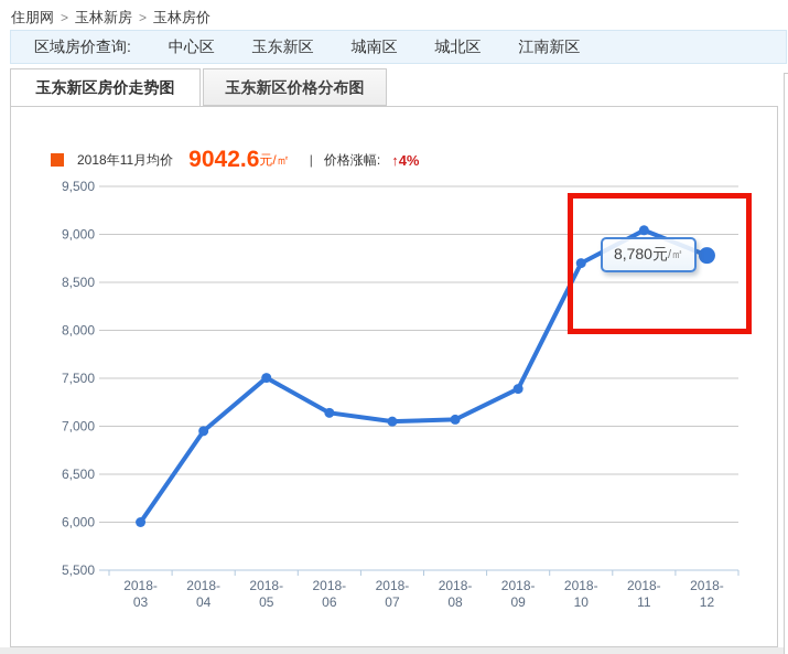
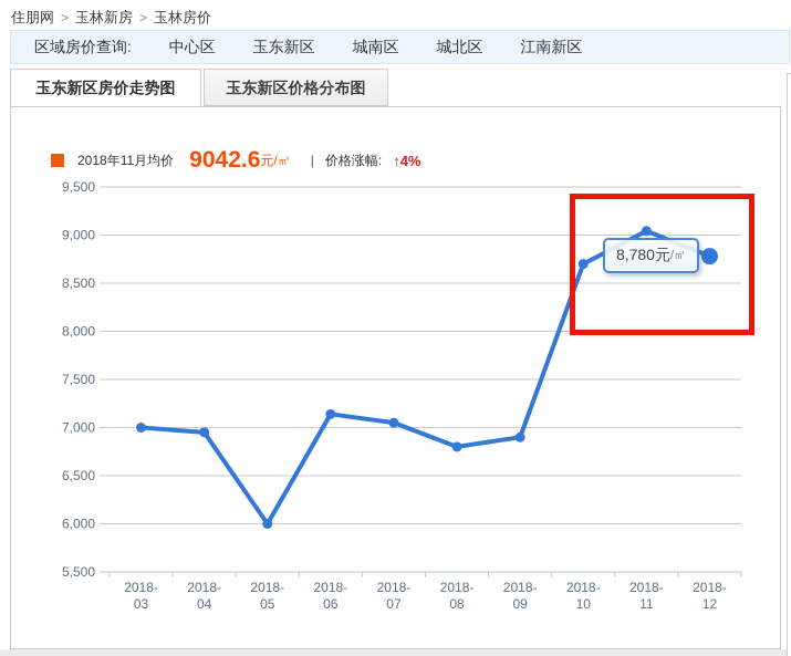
2018-03: 6000 -> 7000
2018-05: 7500 -> 6000
2018-08: 7100 -> 6800
2018-09: 7400 -> 6900
